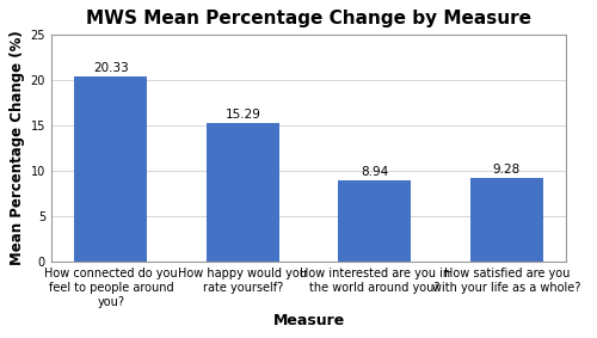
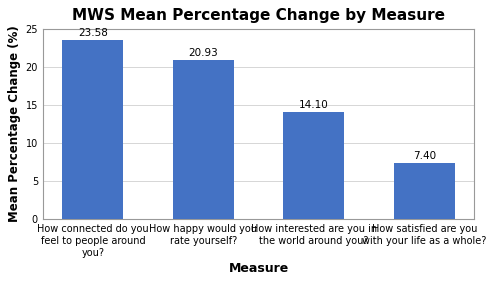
How connected do you feel to people around you?: 20.33 -> 23.58
How happy would you rate yourself?: 15.29 -> 20.93
How interested are you in the world around you?: 8.94 -> 14.10
How satisfied are you with your life as a whole?: 9.28 -> 7.40
